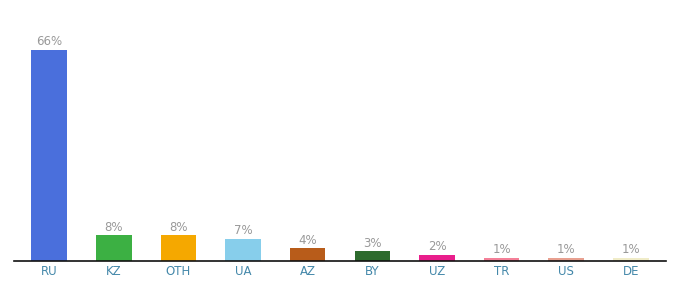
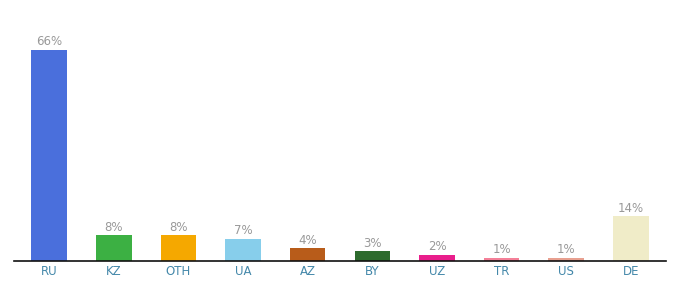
DE: 1% -> 14%
